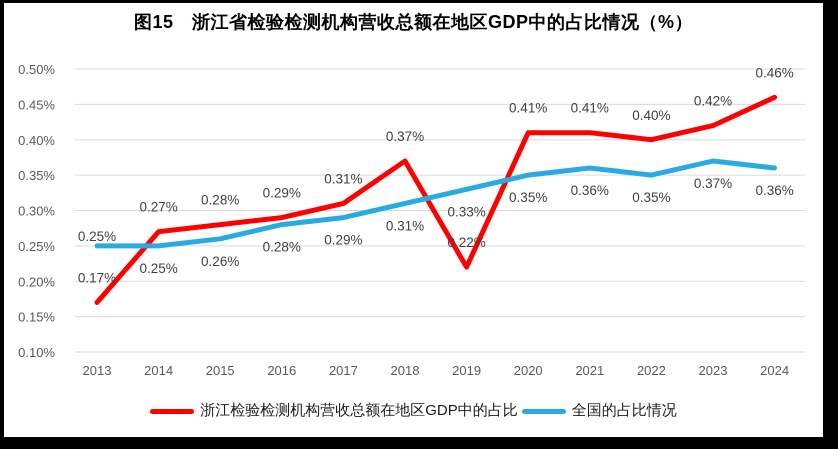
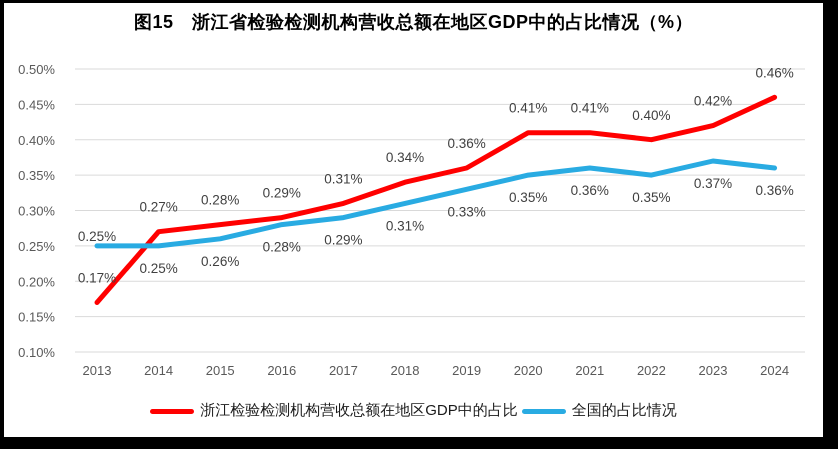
浙江检验检测机构营收总额在地区GDP中的占比/2018: 0.37% -> 0.34%
浙江检验检测机构营收总额在地区GDP中的占比/2019: 0.22% -> 0.36%
